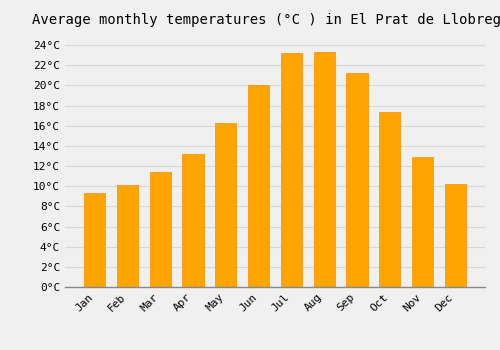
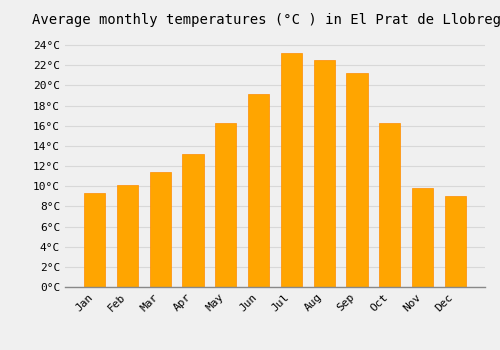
Jun: 20.0°C -> 19.1°C
Aug: 23.3°C -> 22.5°C
Oct: 17.4°C -> 16.3°C
Nov: 12.9°C -> 9.8°C
Dec: 10.2°C -> 9.0°C
